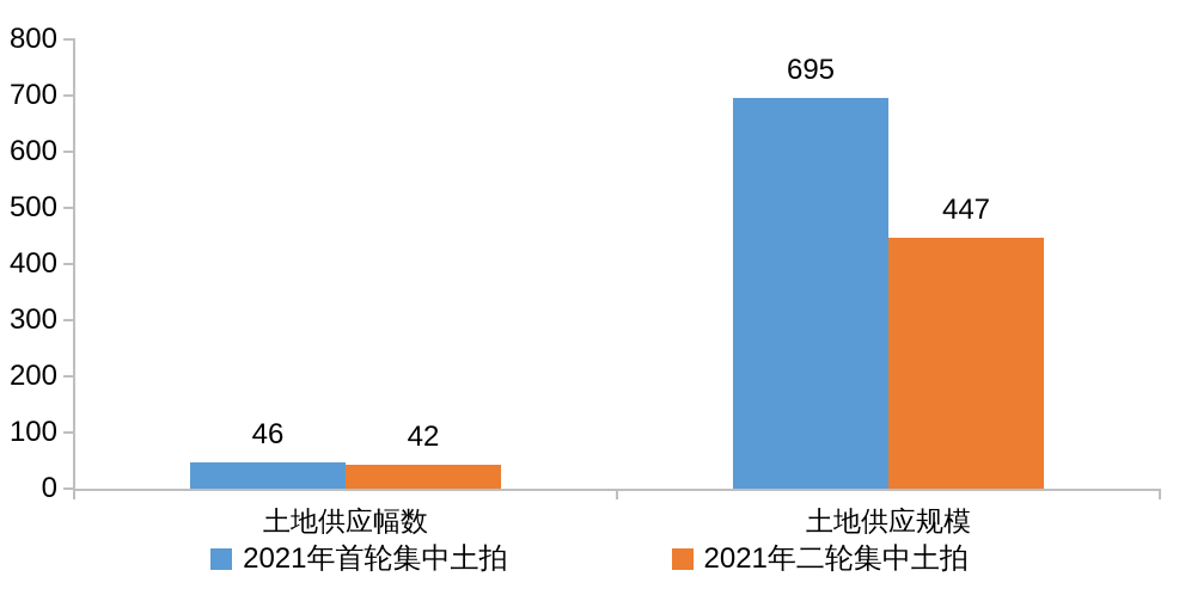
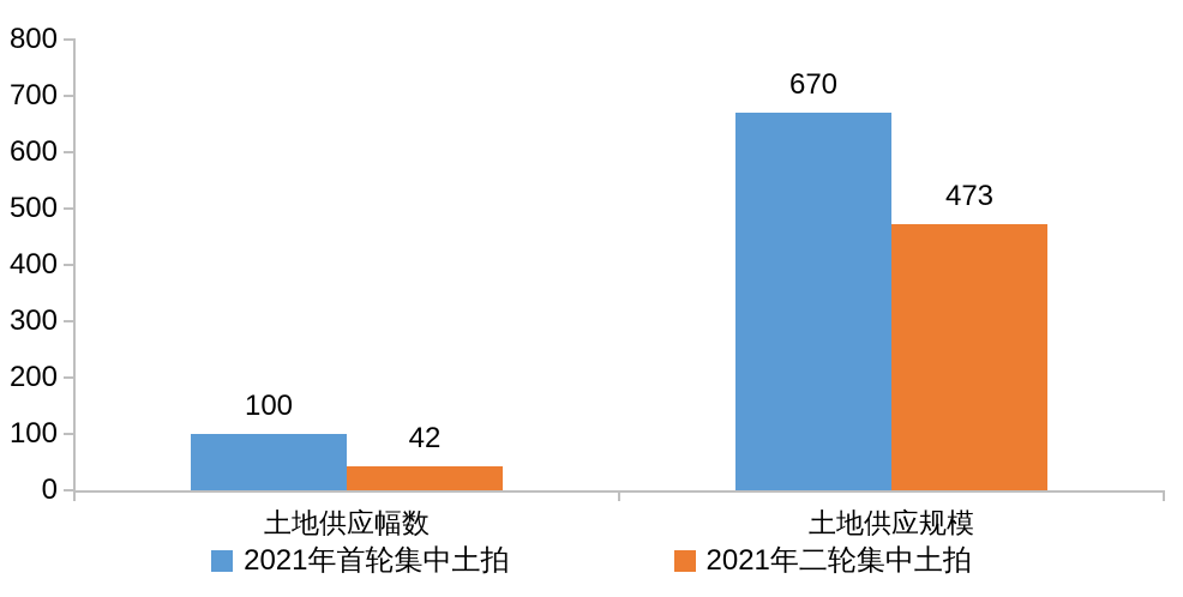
2021年首轮集中土拍/土地供应幅数: 46 -> 100
2021年首轮集中土拍/土地供应规模: 695 -> 670
2021年二轮集中土拍/土地供应规模: 447 -> 473
